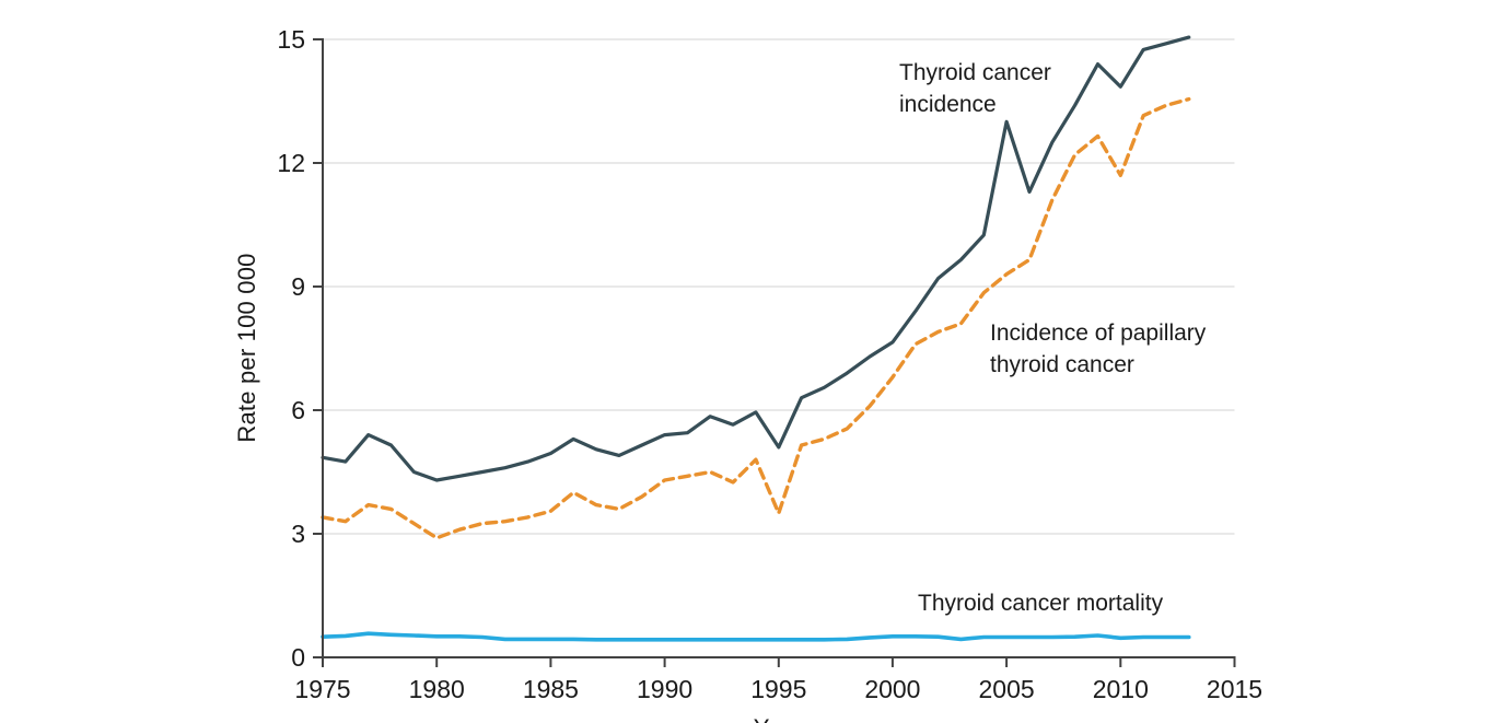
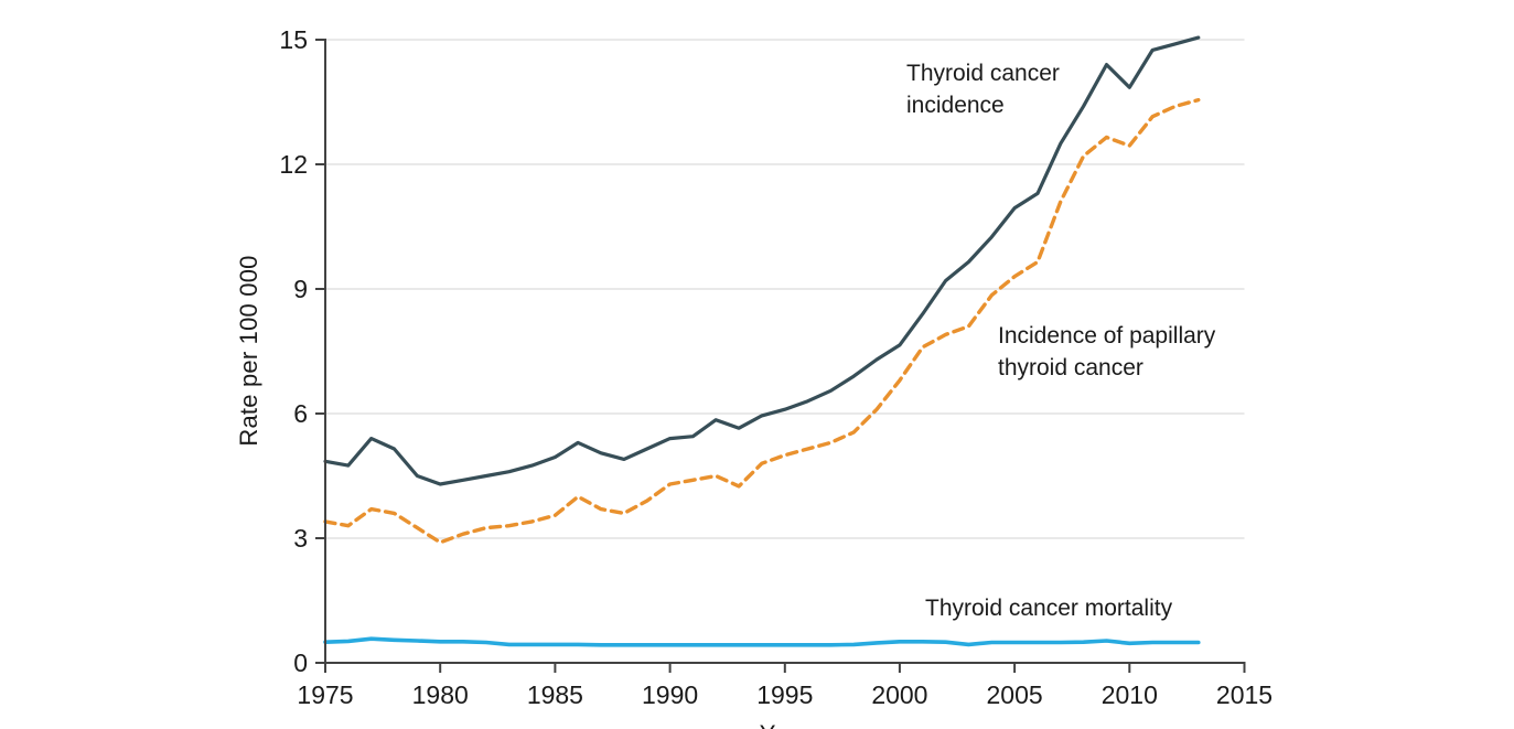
Thyroid cancer incidence/1995: 5.1 -> 6.1
Incidence of papillary thyroid cancer/1995: 3.5 -> 5.0
Thyroid cancer incidence/2005: 13.0 -> 10.9
Incidence of papillary thyroid cancer/2010: 11.7 -> 12.4
